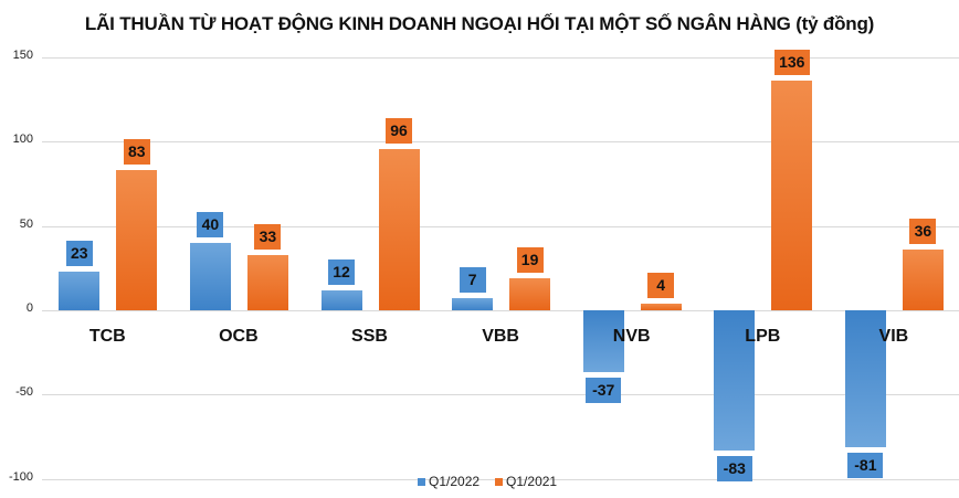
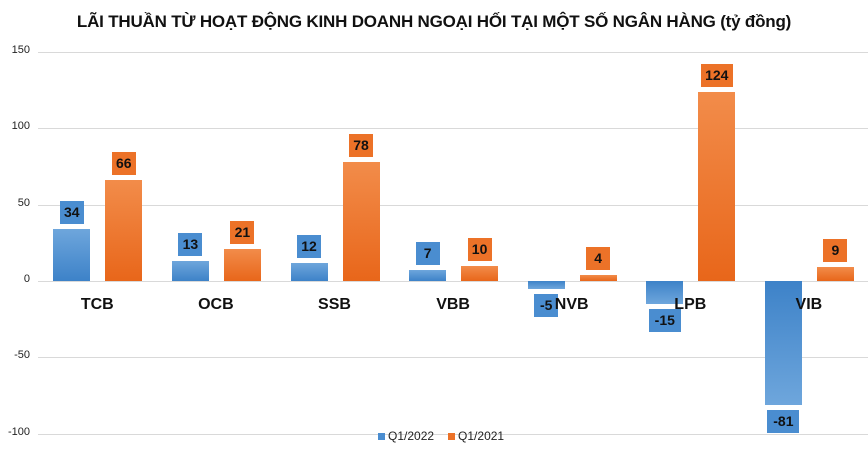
Q1/2022/TCB: 23 -> 34
Q1/2021/TCB: 83 -> 66
Q1/2022/OCB: 40 -> 13
Q1/2021/OCB: 33 -> 21
Q1/2021/SSB: 96 -> 78
Q1/2021/VBB: 19 -> 10
Q1/2022/NVB: -37 -> -5
Q1/2022/LPB: -83 -> -15
Q1/2021/LPB: 136 -> 124
Q1/2021/VIB: 36 -> 9
